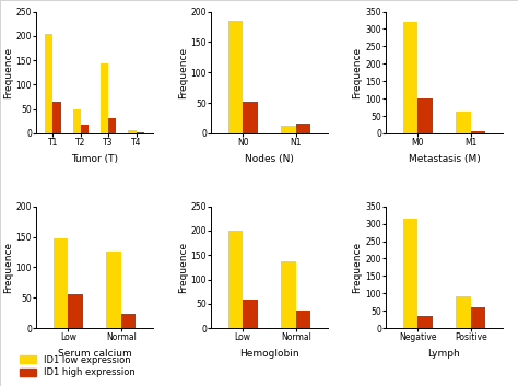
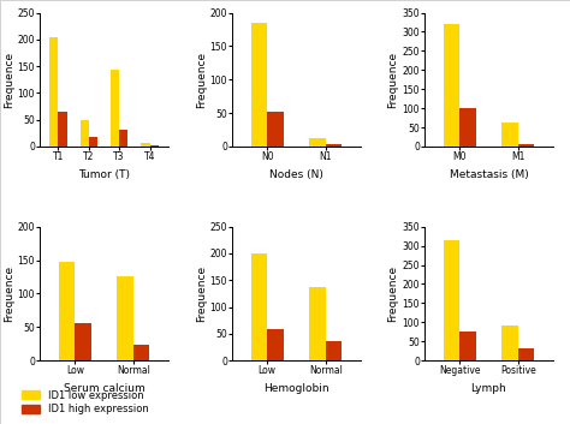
ID1 high expression/N1: 16 -> 4
ID1 high expression/Negative: 35 -> 75
ID1 high expression/Positive: 60 -> 33
